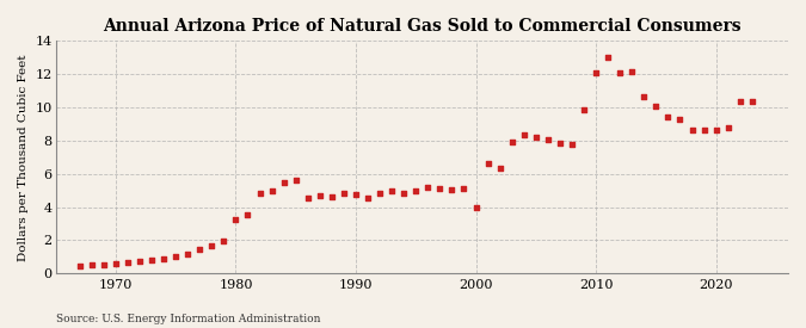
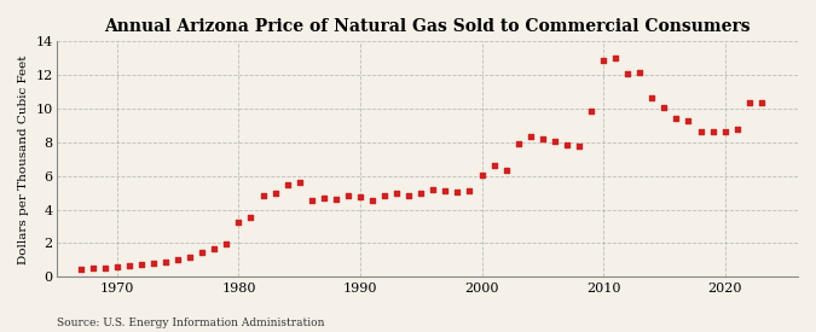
2000: 4.0 -> 6.0
2010: 12.1 -> 12.9
